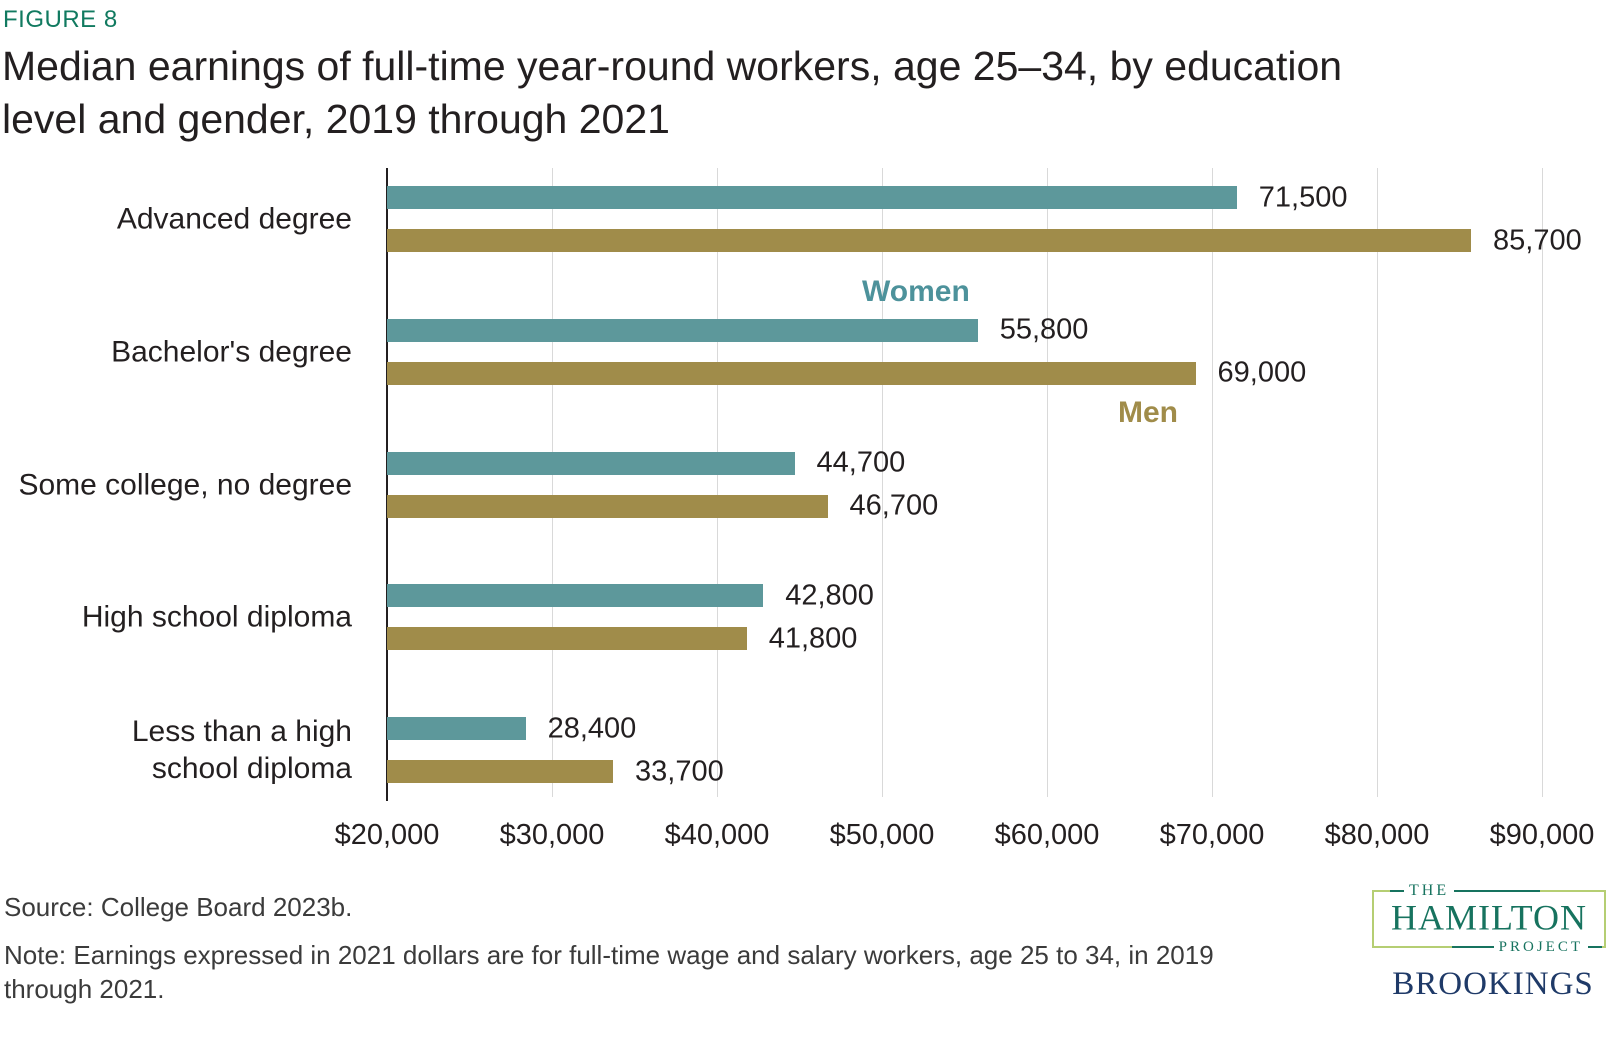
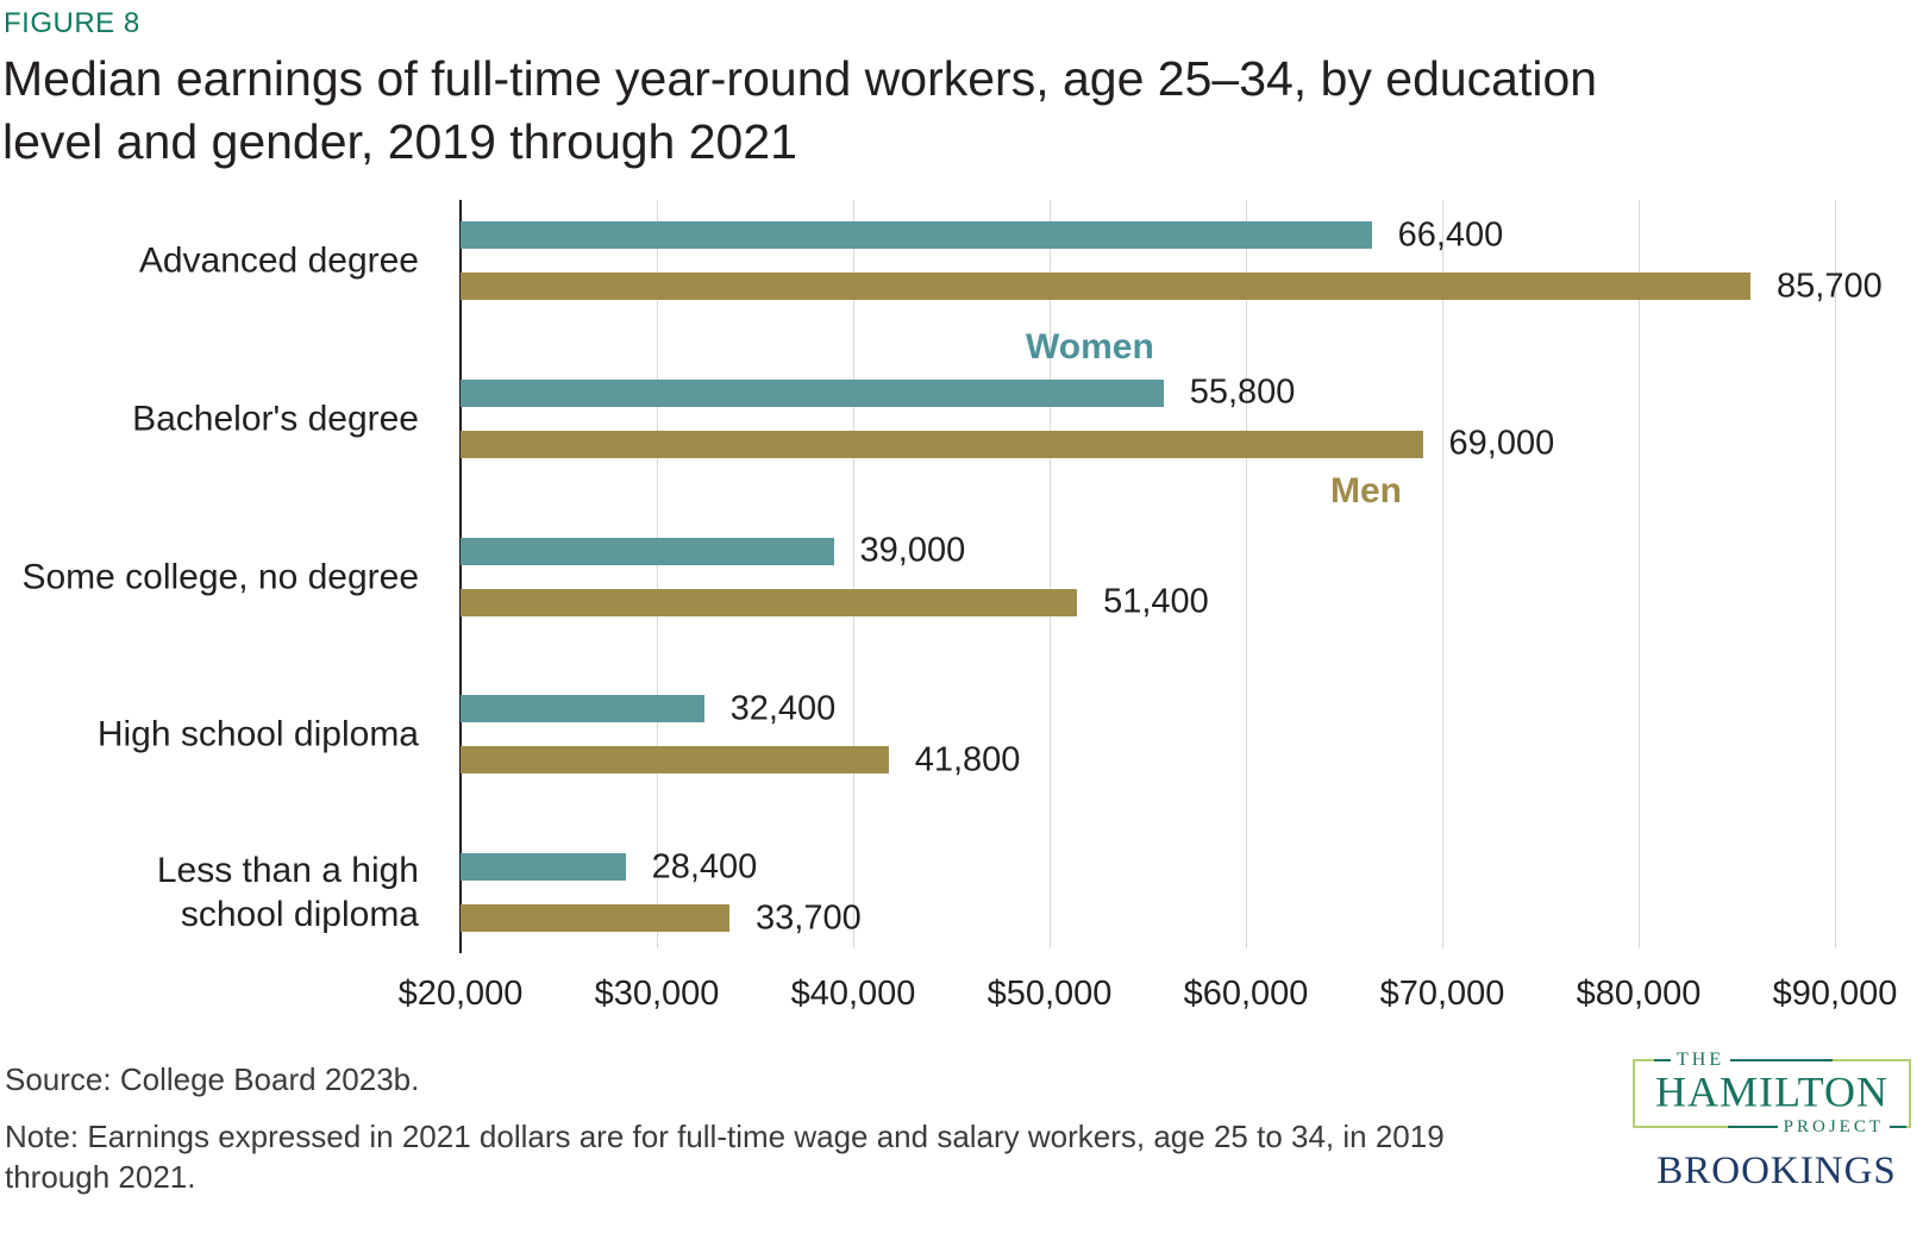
Women/Advanced degree: 71,500 -> 66,400
Women/Some college, no degree: 44,700 -> 39,000
Men/Some college, no degree: 46,700 -> 51,400
Women/High school diploma: 42,800 -> 32,400
